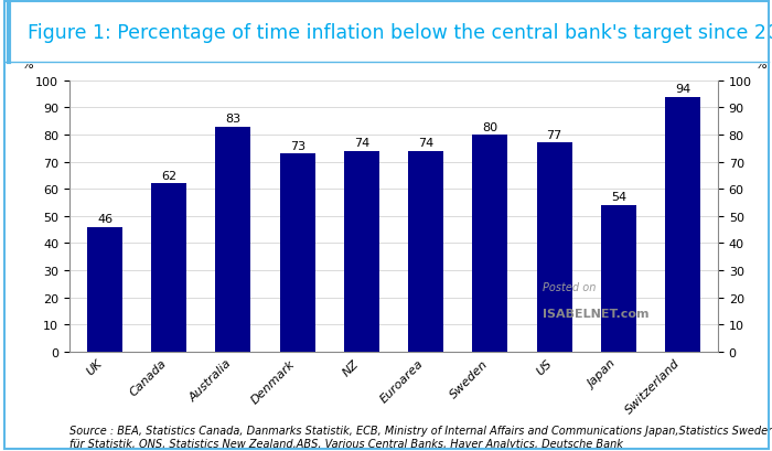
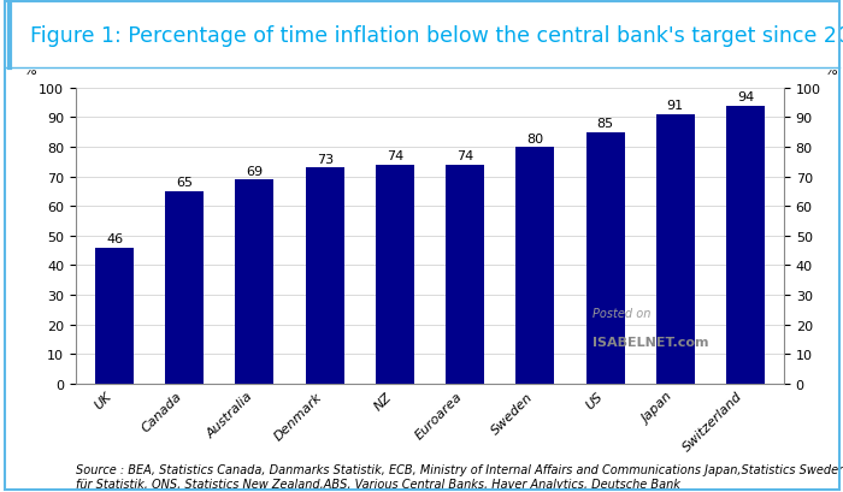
Canada: 62 -> 65
Australia: 83 -> 69
US: 77 -> 85
Japan: 54 -> 91
